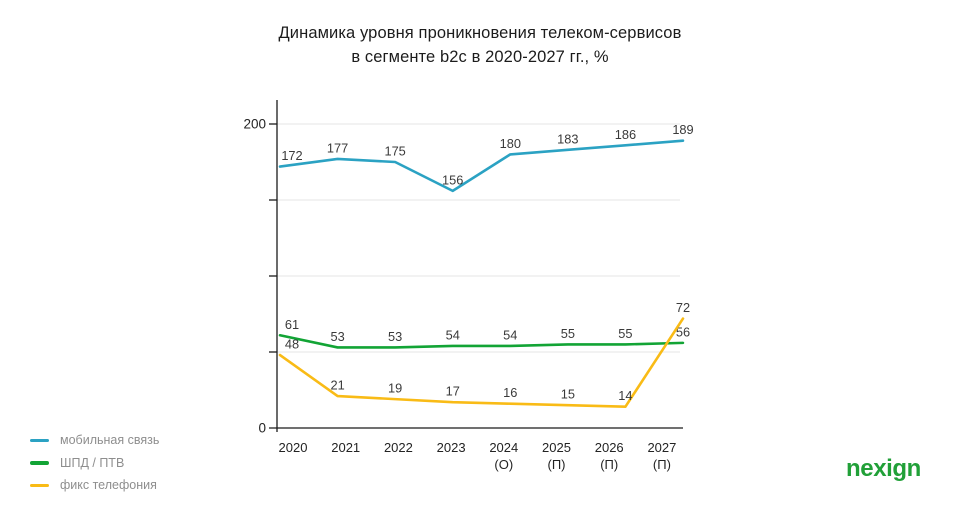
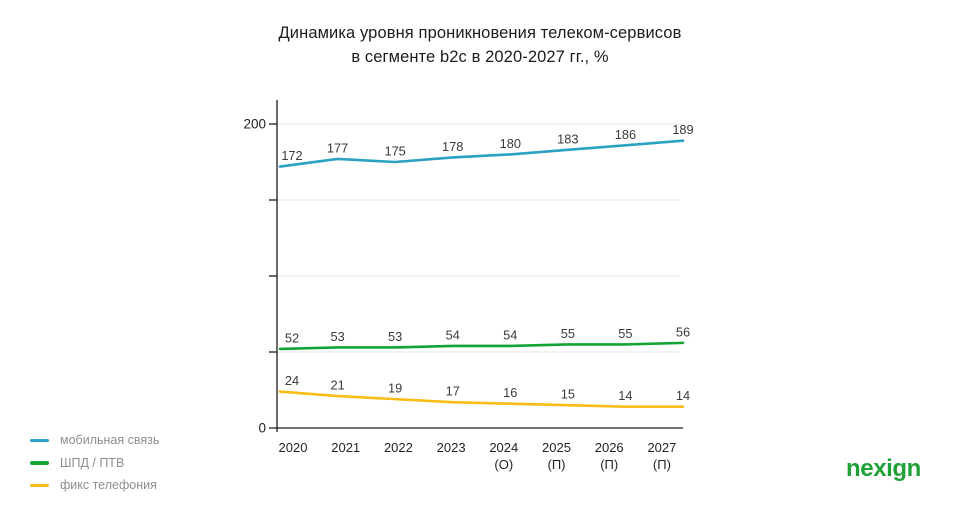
ШПД / ПТВ/2020: 61 -> 52
фикс телефония/2020: 48 -> 24
мобильная связь/2023: 156 -> 178
фикс телефония/2027 (П): 72 -> 14
